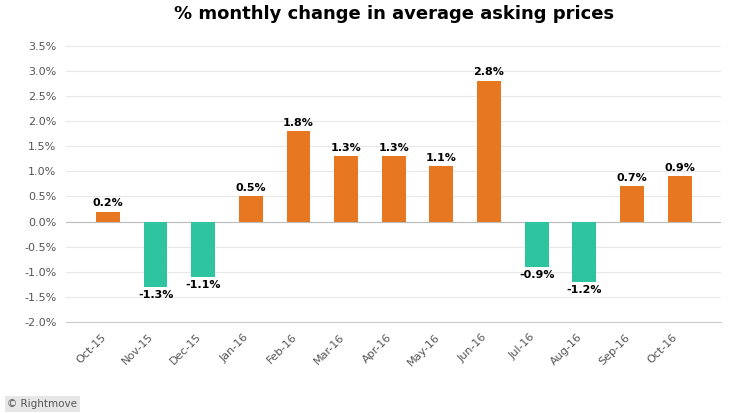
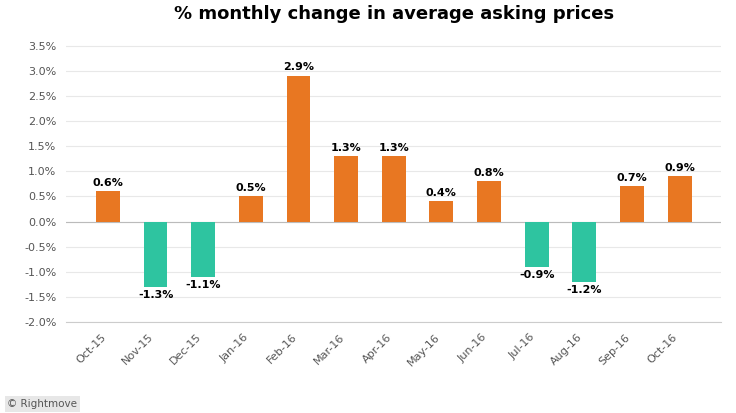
Oct-15: 0.2% -> 0.6%
Feb-16: 1.8% -> 2.9%
May-16: 1.1% -> 0.4%
Jun-16: 2.8% -> 0.8%
